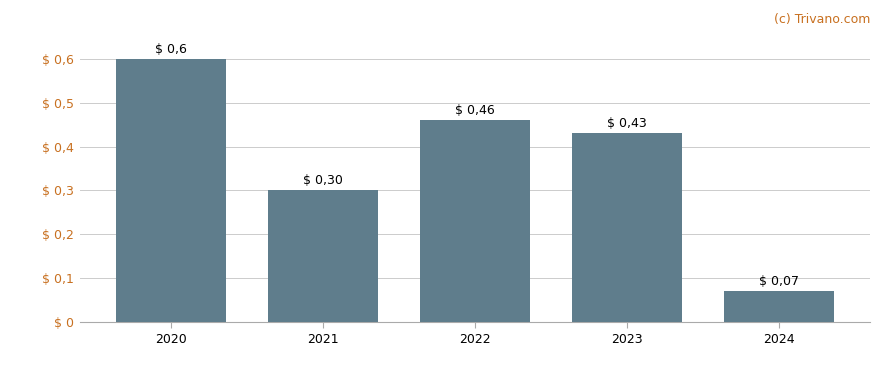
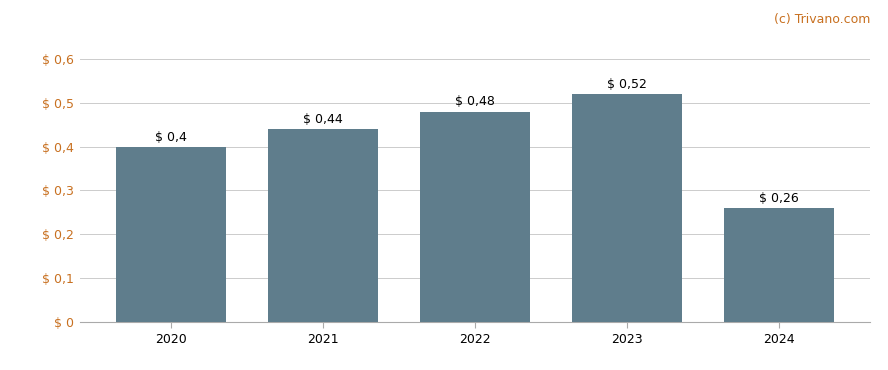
2020: 0,6 -> 0,4
2021: 0,30 -> 0,44
2022: 0,46 -> 0,48
2023: 0,43 -> 0,52
2024: 0,07 -> 0,26
